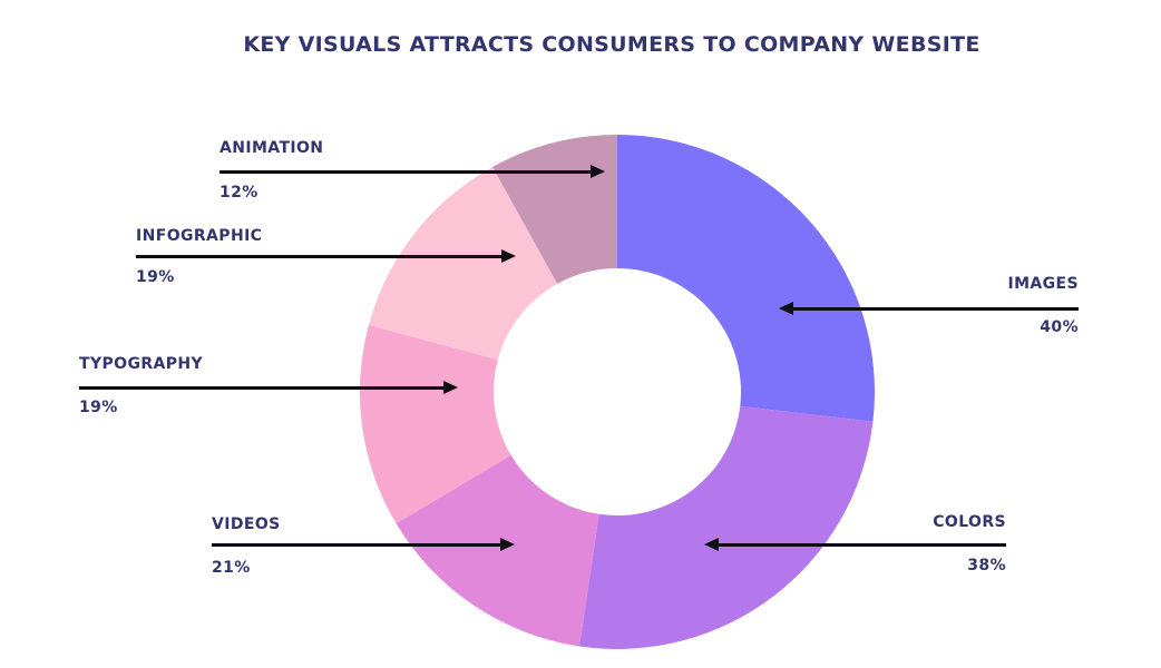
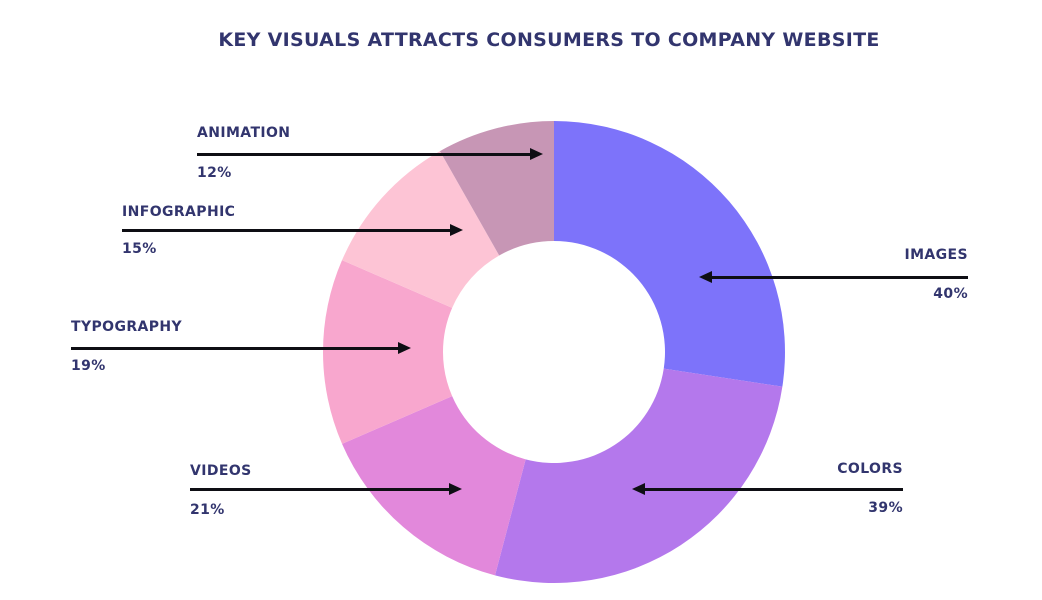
COLORS: 38% -> 39%
INFOGRAPHIC: 19% -> 15%
